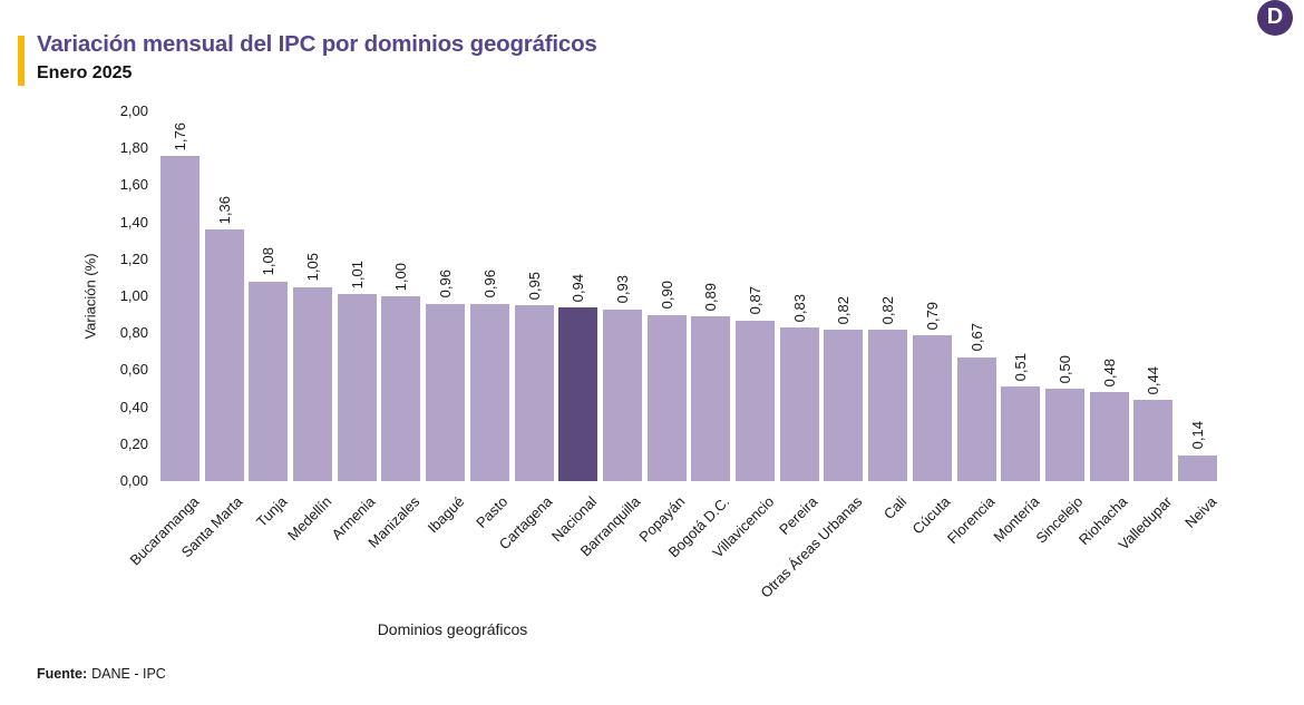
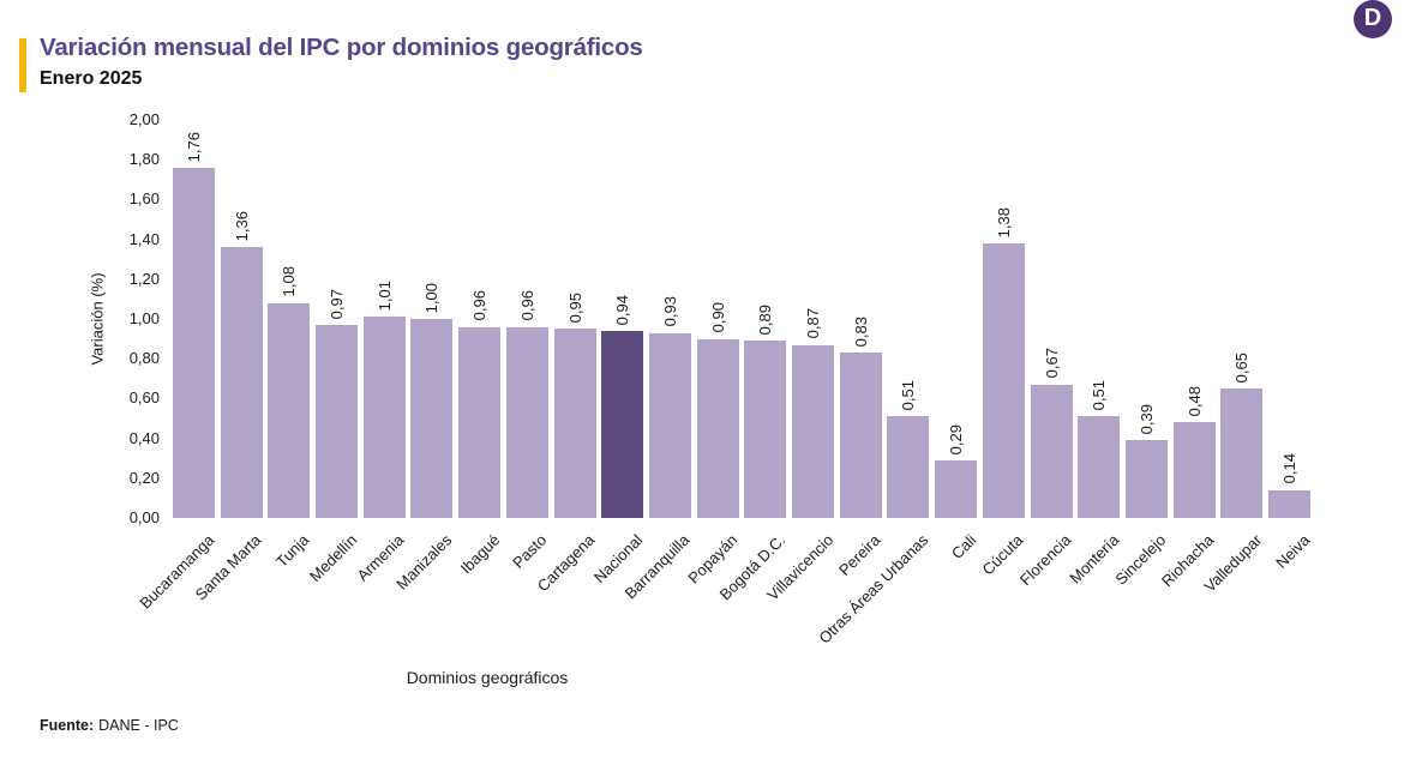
Medellín: 1,05 -> 0,97
Otras Áreas Urbanas: 0,82 -> 0,51
Cali: 0,82 -> 0,29
Cúcuta: 0,79 -> 1,38
Sincelejo: 0,50 -> 0,39
Valledupar: 0,44 -> 0,65
